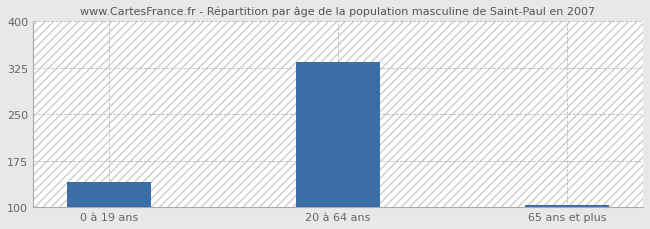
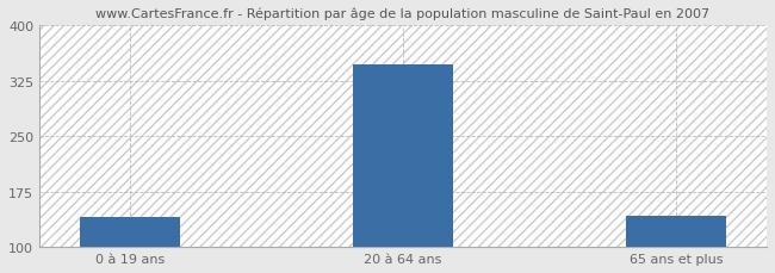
20 à 64 ans: 335 -> 348
65 ans et plus: 104 -> 142
